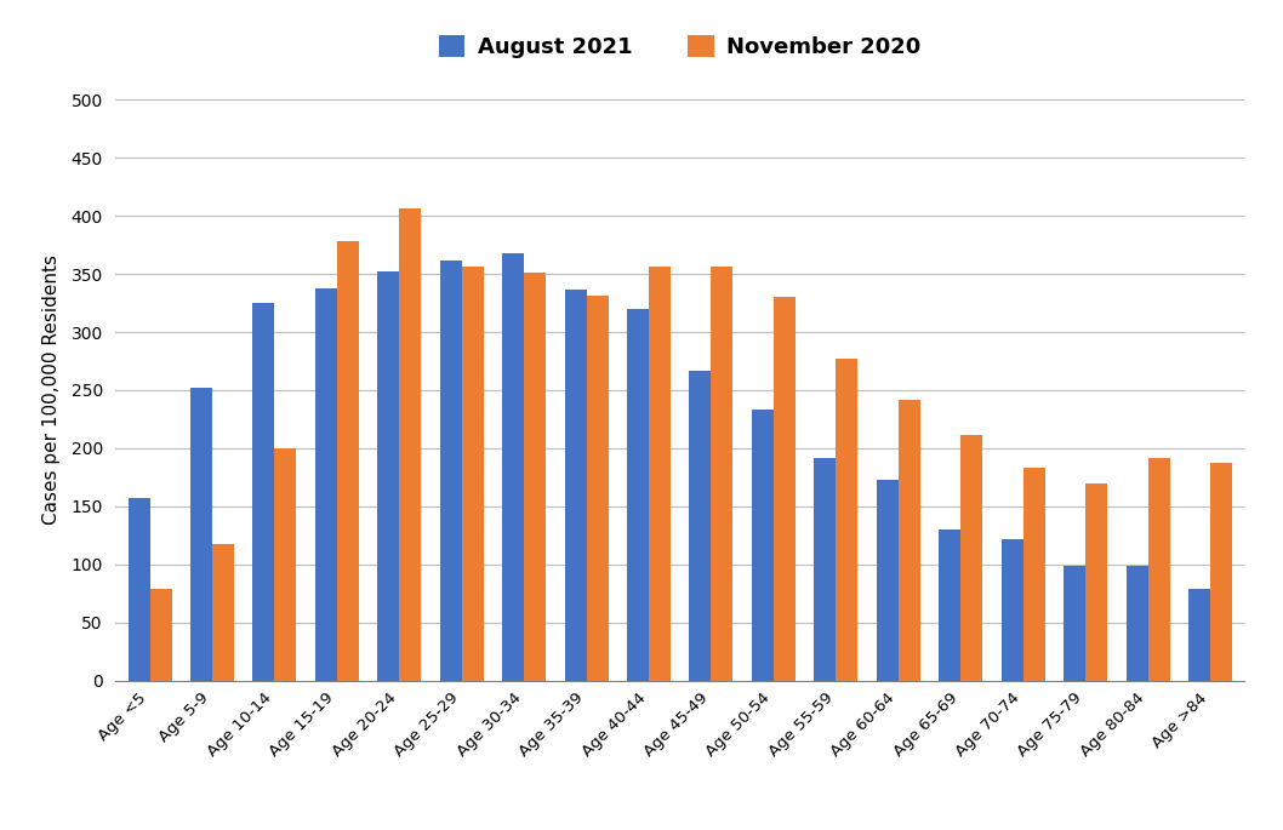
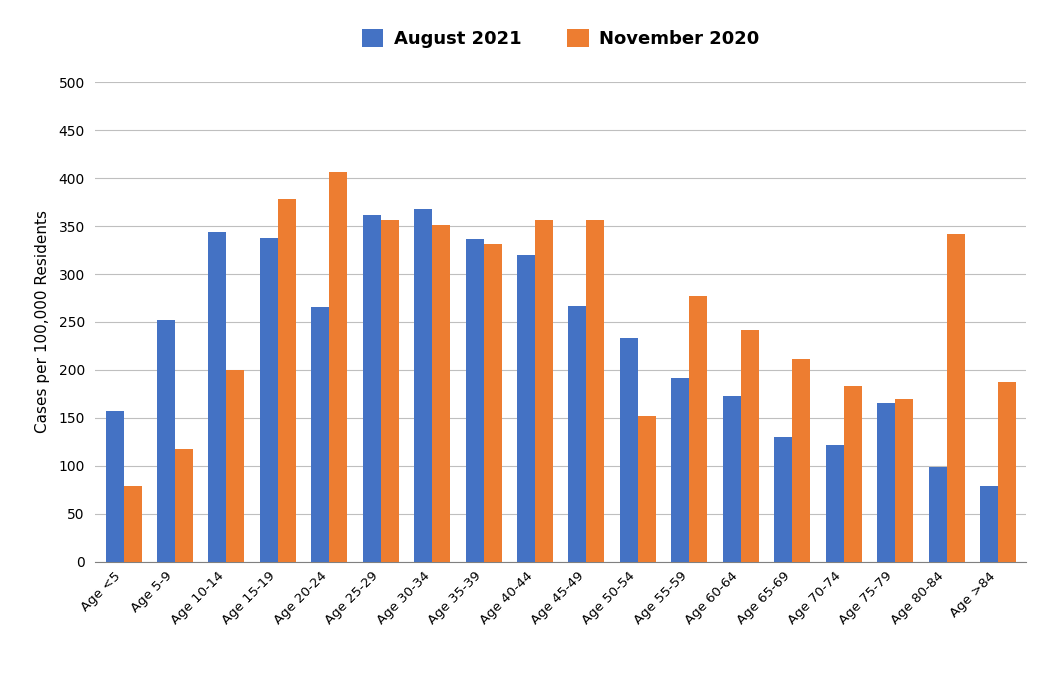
August 2021/Age 10-14: 325 -> 344
August 2021/Age 20-24: 352 -> 266
November 2020/Age 50-54: 330 -> 152
August 2021/Age 75-79: 99 -> 166
November 2020/Age 80-84: 192 -> 342
